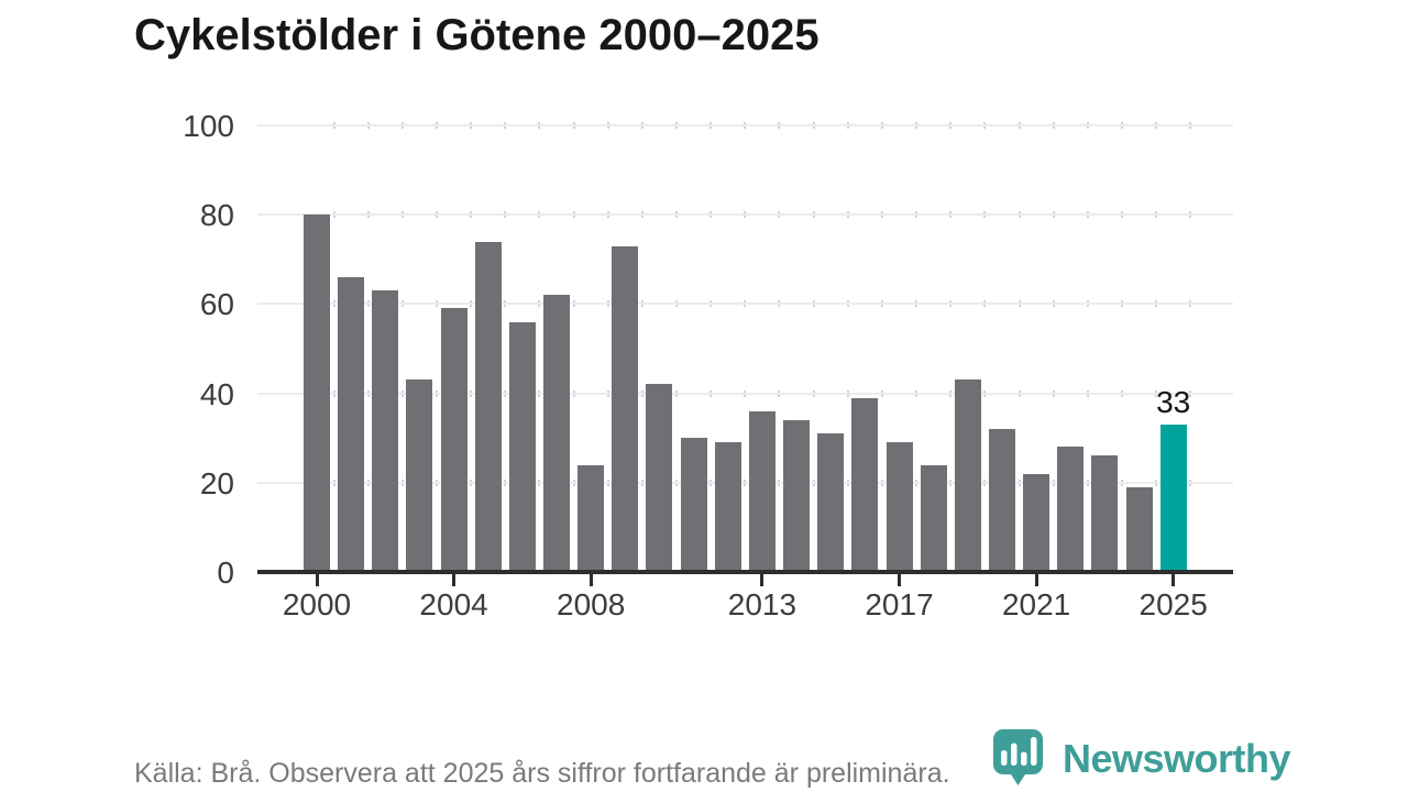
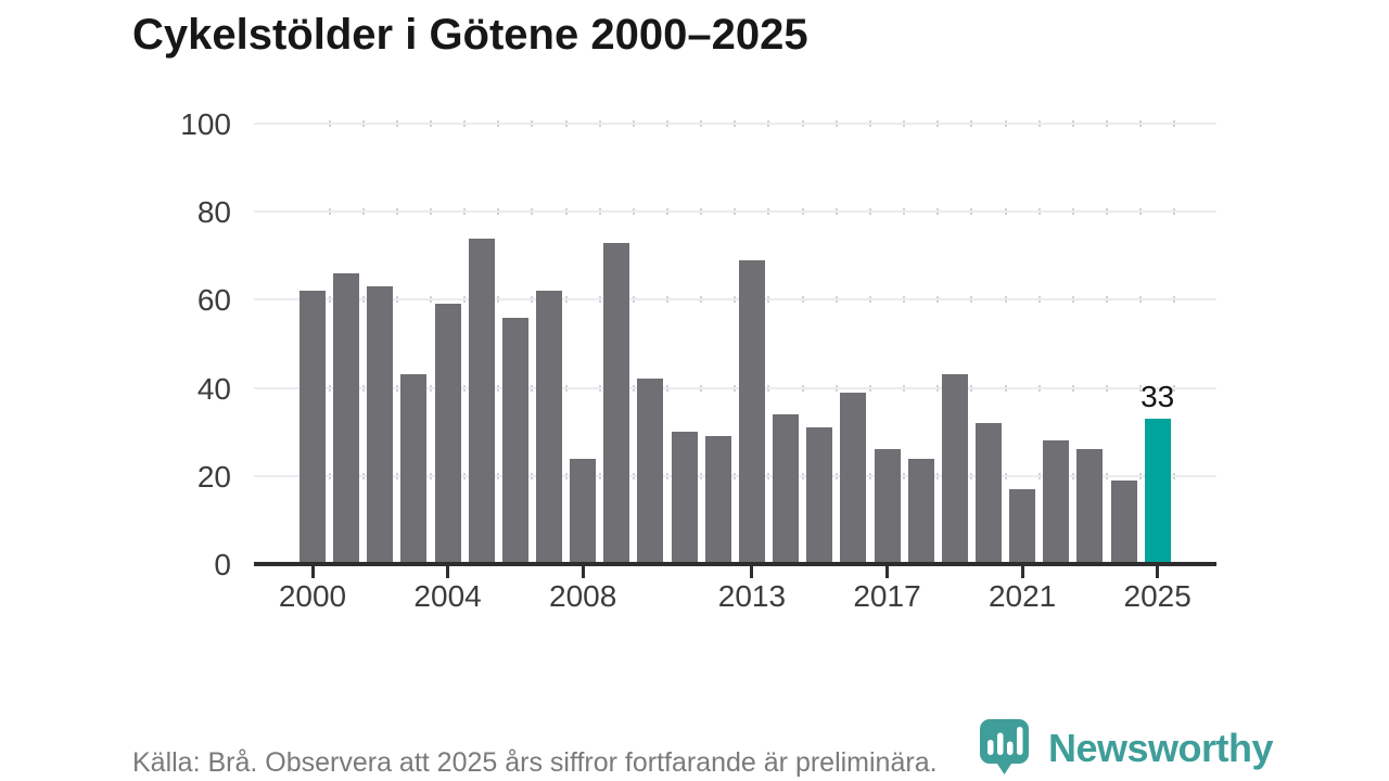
2000: 80 -> 62
2013: 36 -> 69
2017: 29 -> 26
2021: 22 -> 17
